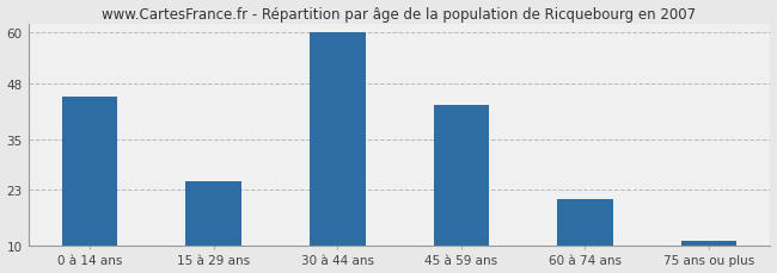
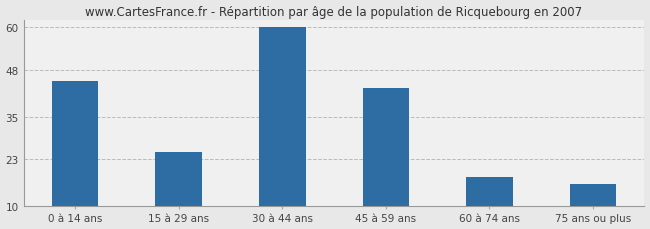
60 à 74 ans: 21 -> 18
75 ans ou plus: 11 -> 16
